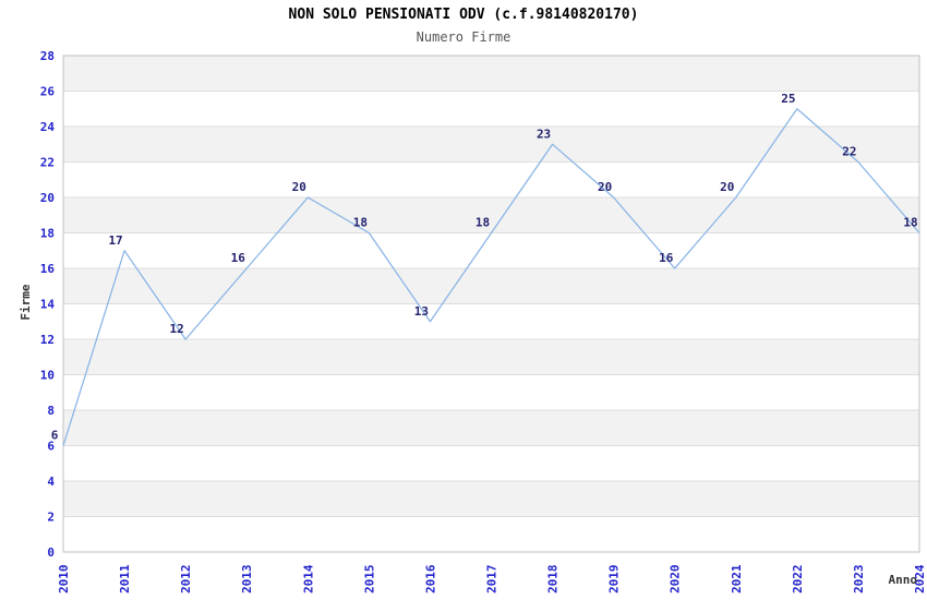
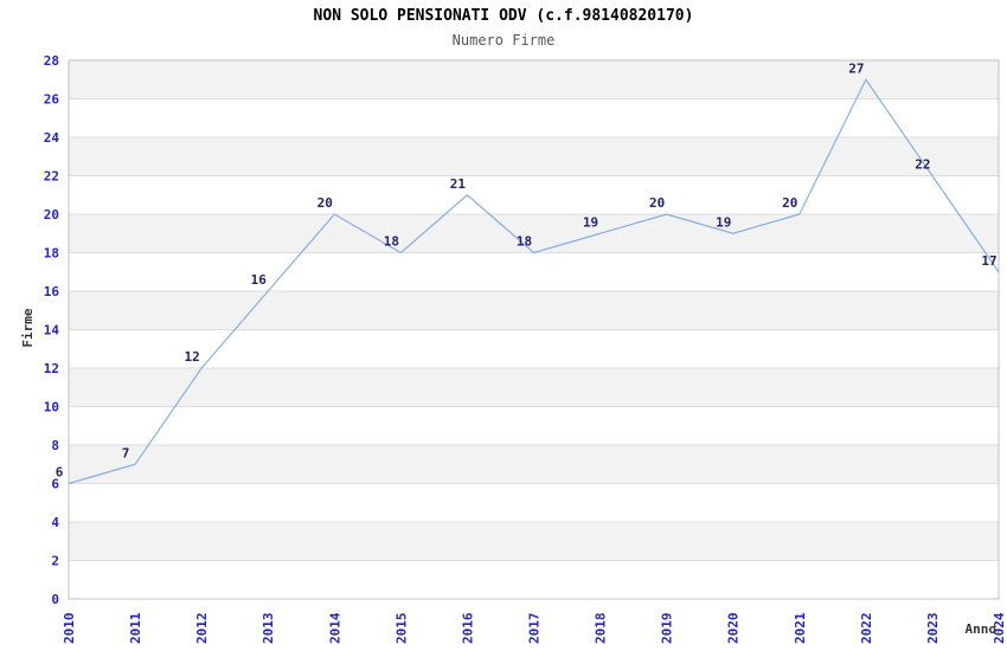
2011: 17 -> 7
2016: 13 -> 21
2018: 23 -> 19
2020: 16 -> 19
2022: 25 -> 27
2024: 18 -> 17
